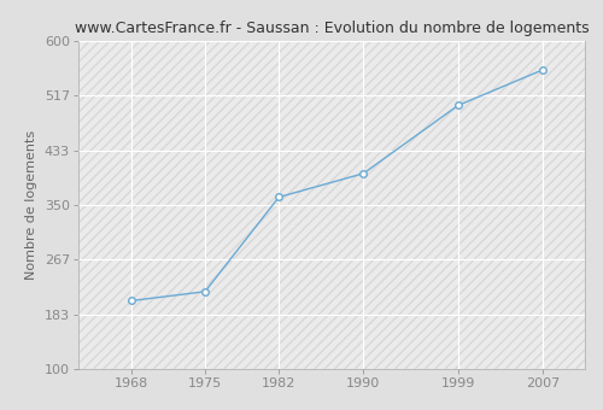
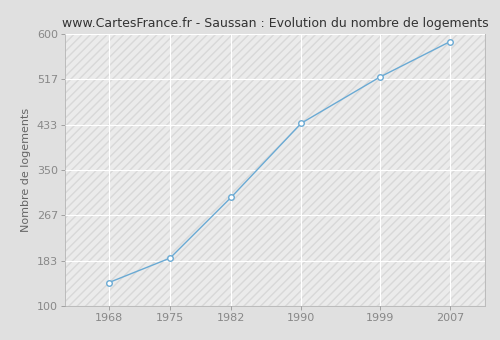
1968: 204 -> 143
1975: 218 -> 188
1982: 362 -> 300
1990: 398 -> 436
1999: 502 -> 521
2007: 556 -> 586
